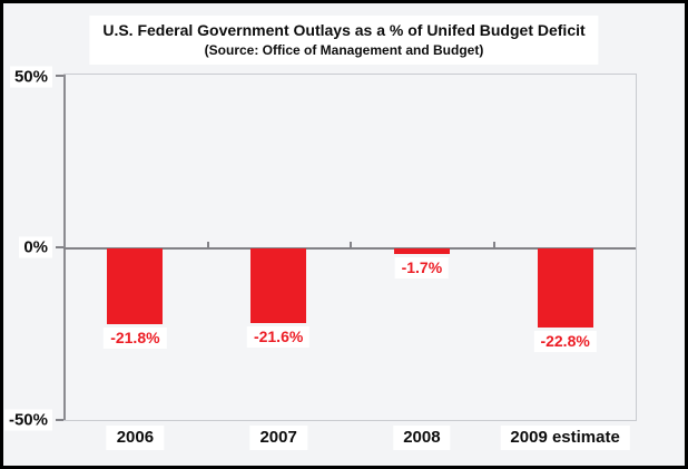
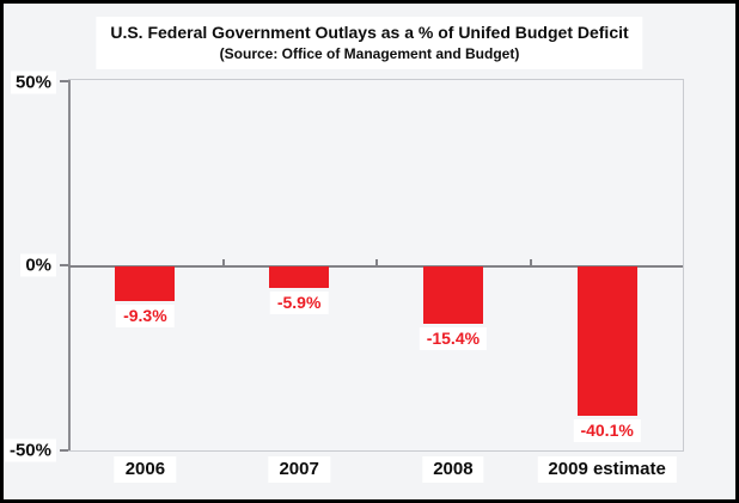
2006: -21.8% -> -9.3%
2007: -21.6% -> -5.9%
2008: -1.7% -> -15.4%
2009 estimate: -22.8% -> -40.1%
